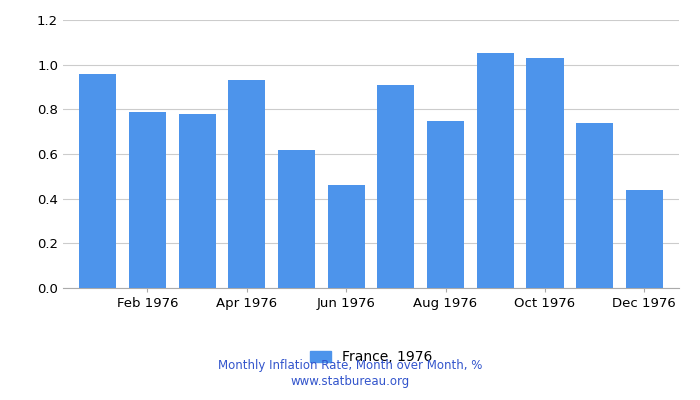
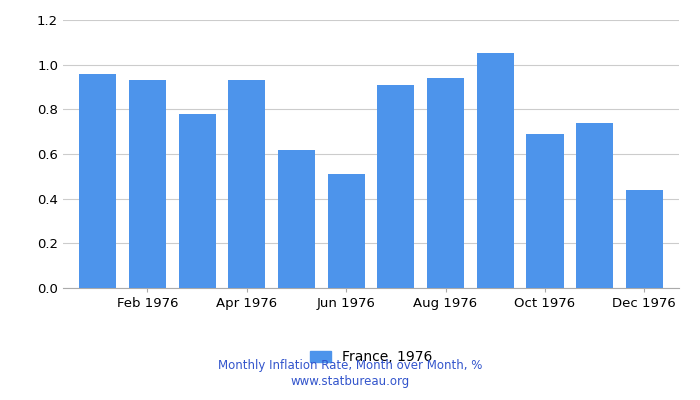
Feb 1976: 0.79 -> 0.93
Jun 1976: 0.46 -> 0.51
Aug 1976: 0.75 -> 0.94
Oct 1976: 1.03 -> 0.69
